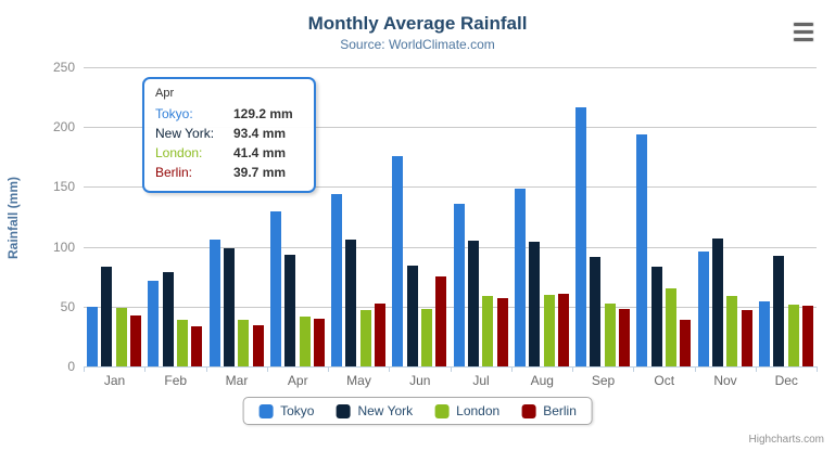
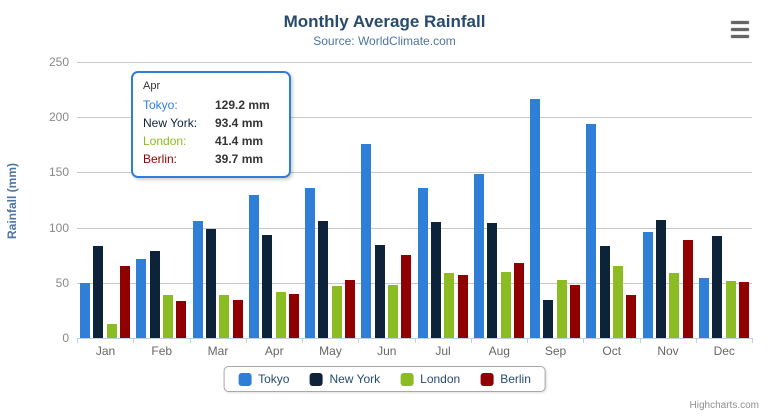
London/Jan: 49 -> 13
Berlin/Jan: 42 -> 65
Tokyo/May: 144 -> 136
Berlin/Aug: 60 -> 68
New York/Sep: 91 -> 34
Berlin/Nov: 47 -> 89
